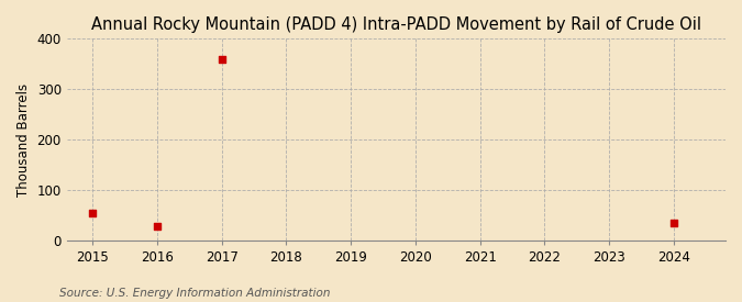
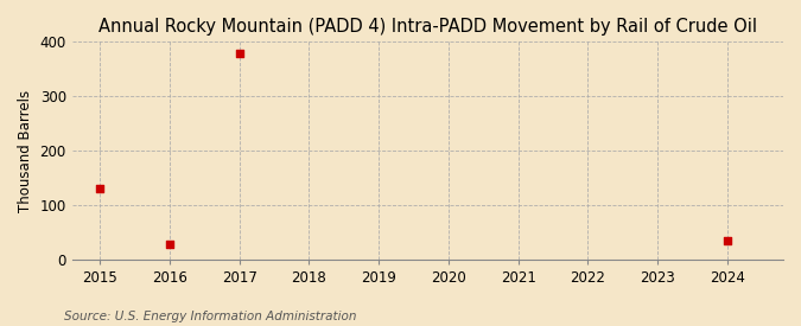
2015: 55 -> 130
2017: 360 -> 380
